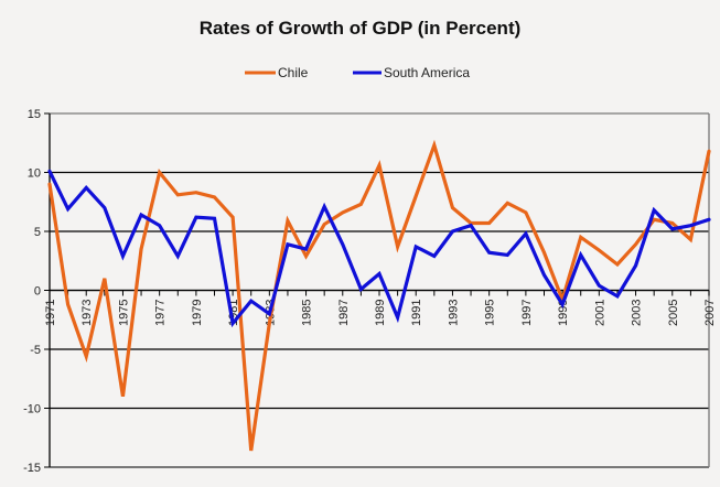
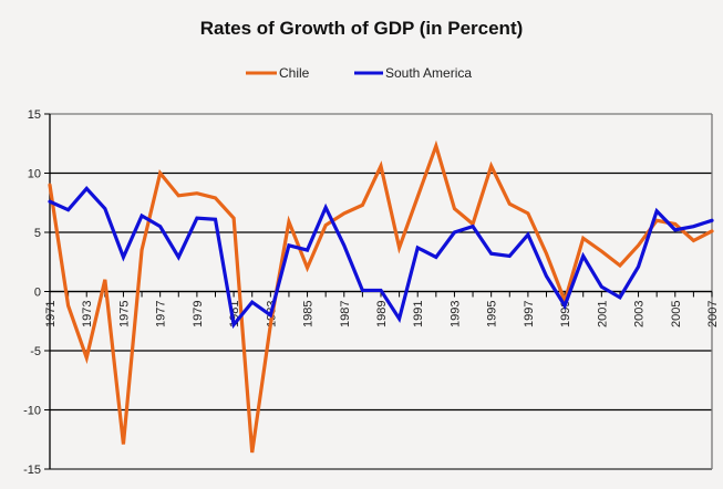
South America/1971: 10.1 -> 7.6
Chile/1975: -9.0 -> -12.9
Chile/1985: 2.9 -> 2.0
South America/1989: 1.4 -> 0.1
Chile/1995: 5.7 -> 10.6
Chile/2007: 11.8 -> 5.1
